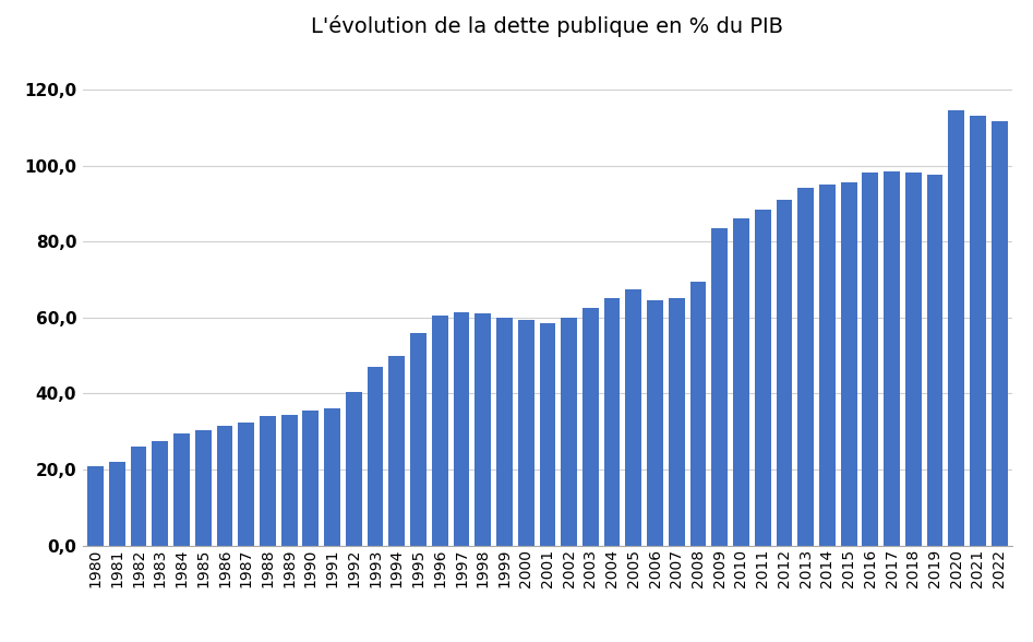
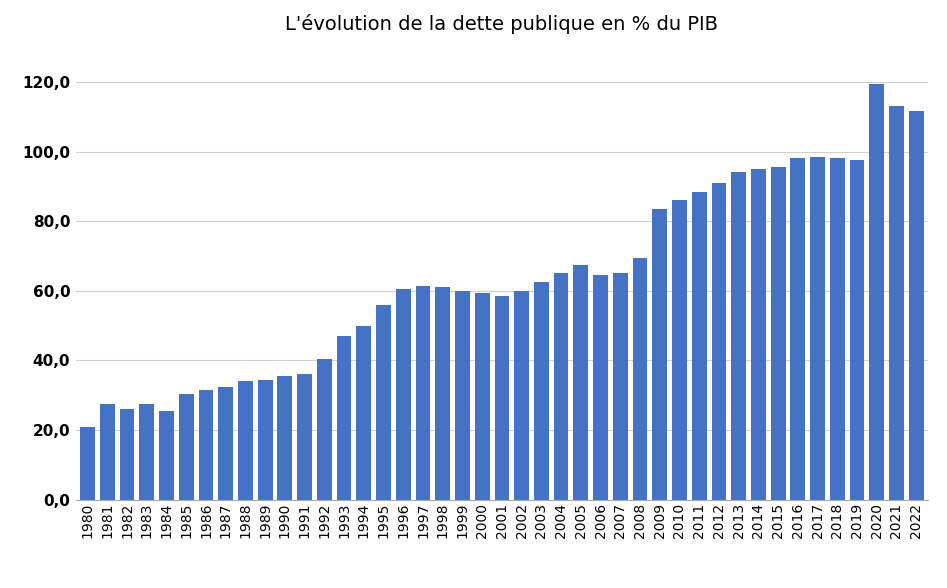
1981: 22,0 -> 27,5
1984: 29,5 -> 25,5
2020: 114,5 -> 119,5
